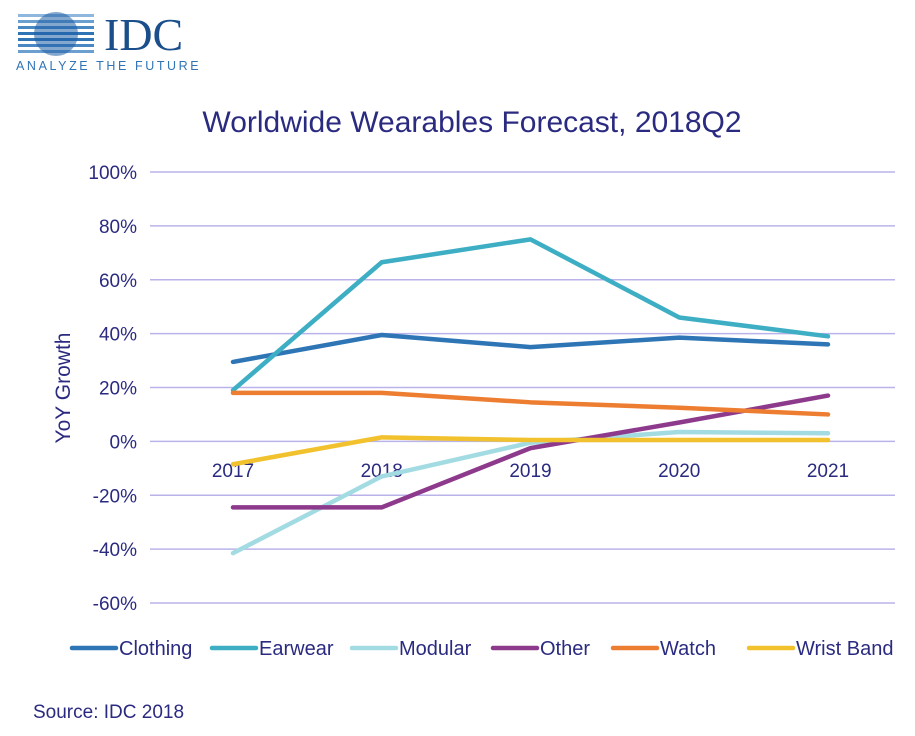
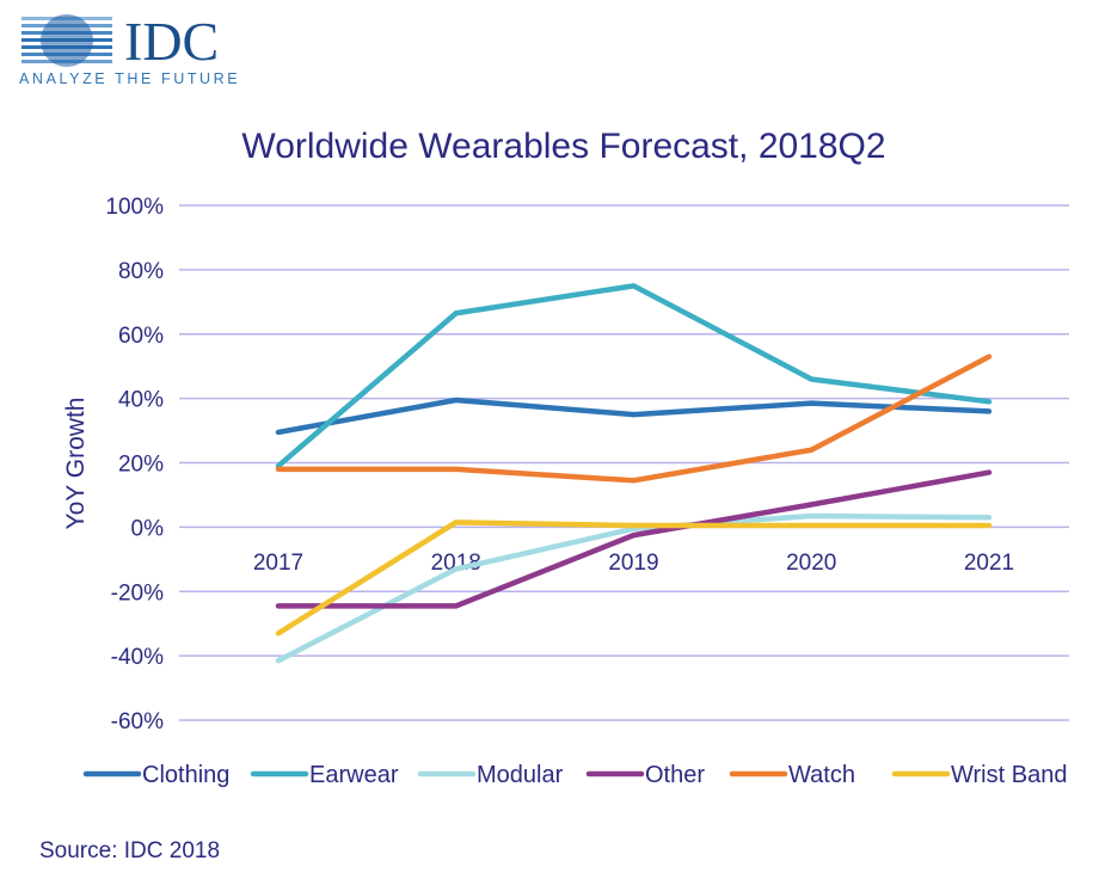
Wrist Band/2017: -8% -> -33%
Watch/2020: 12% -> 24%
Watch/2021: 10% -> 53%
